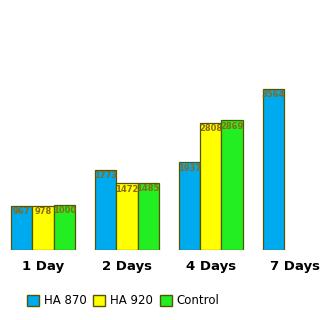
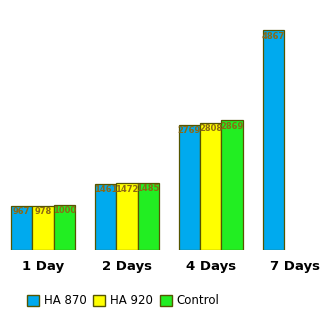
HA 870/2 Days: 1773 -> 1461
HA 870/4 Days: 1937 -> 2769
HA 870/7 Days: 3564 -> 4867
